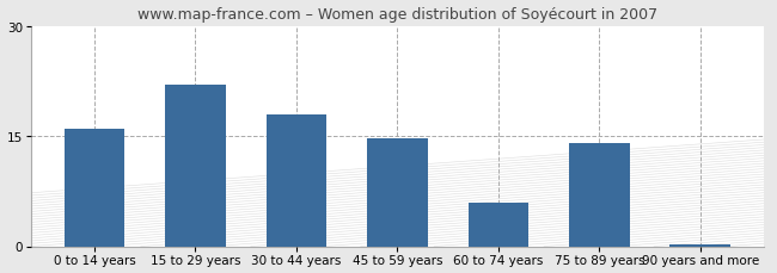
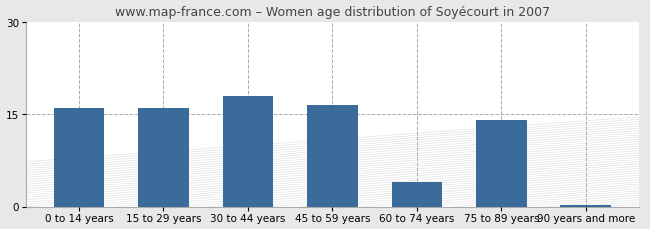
15 to 29 years: 22.0 -> 16.0
45 to 59 years: 14.6 -> 16.5
60 to 74 years: 6.0 -> 4.0
